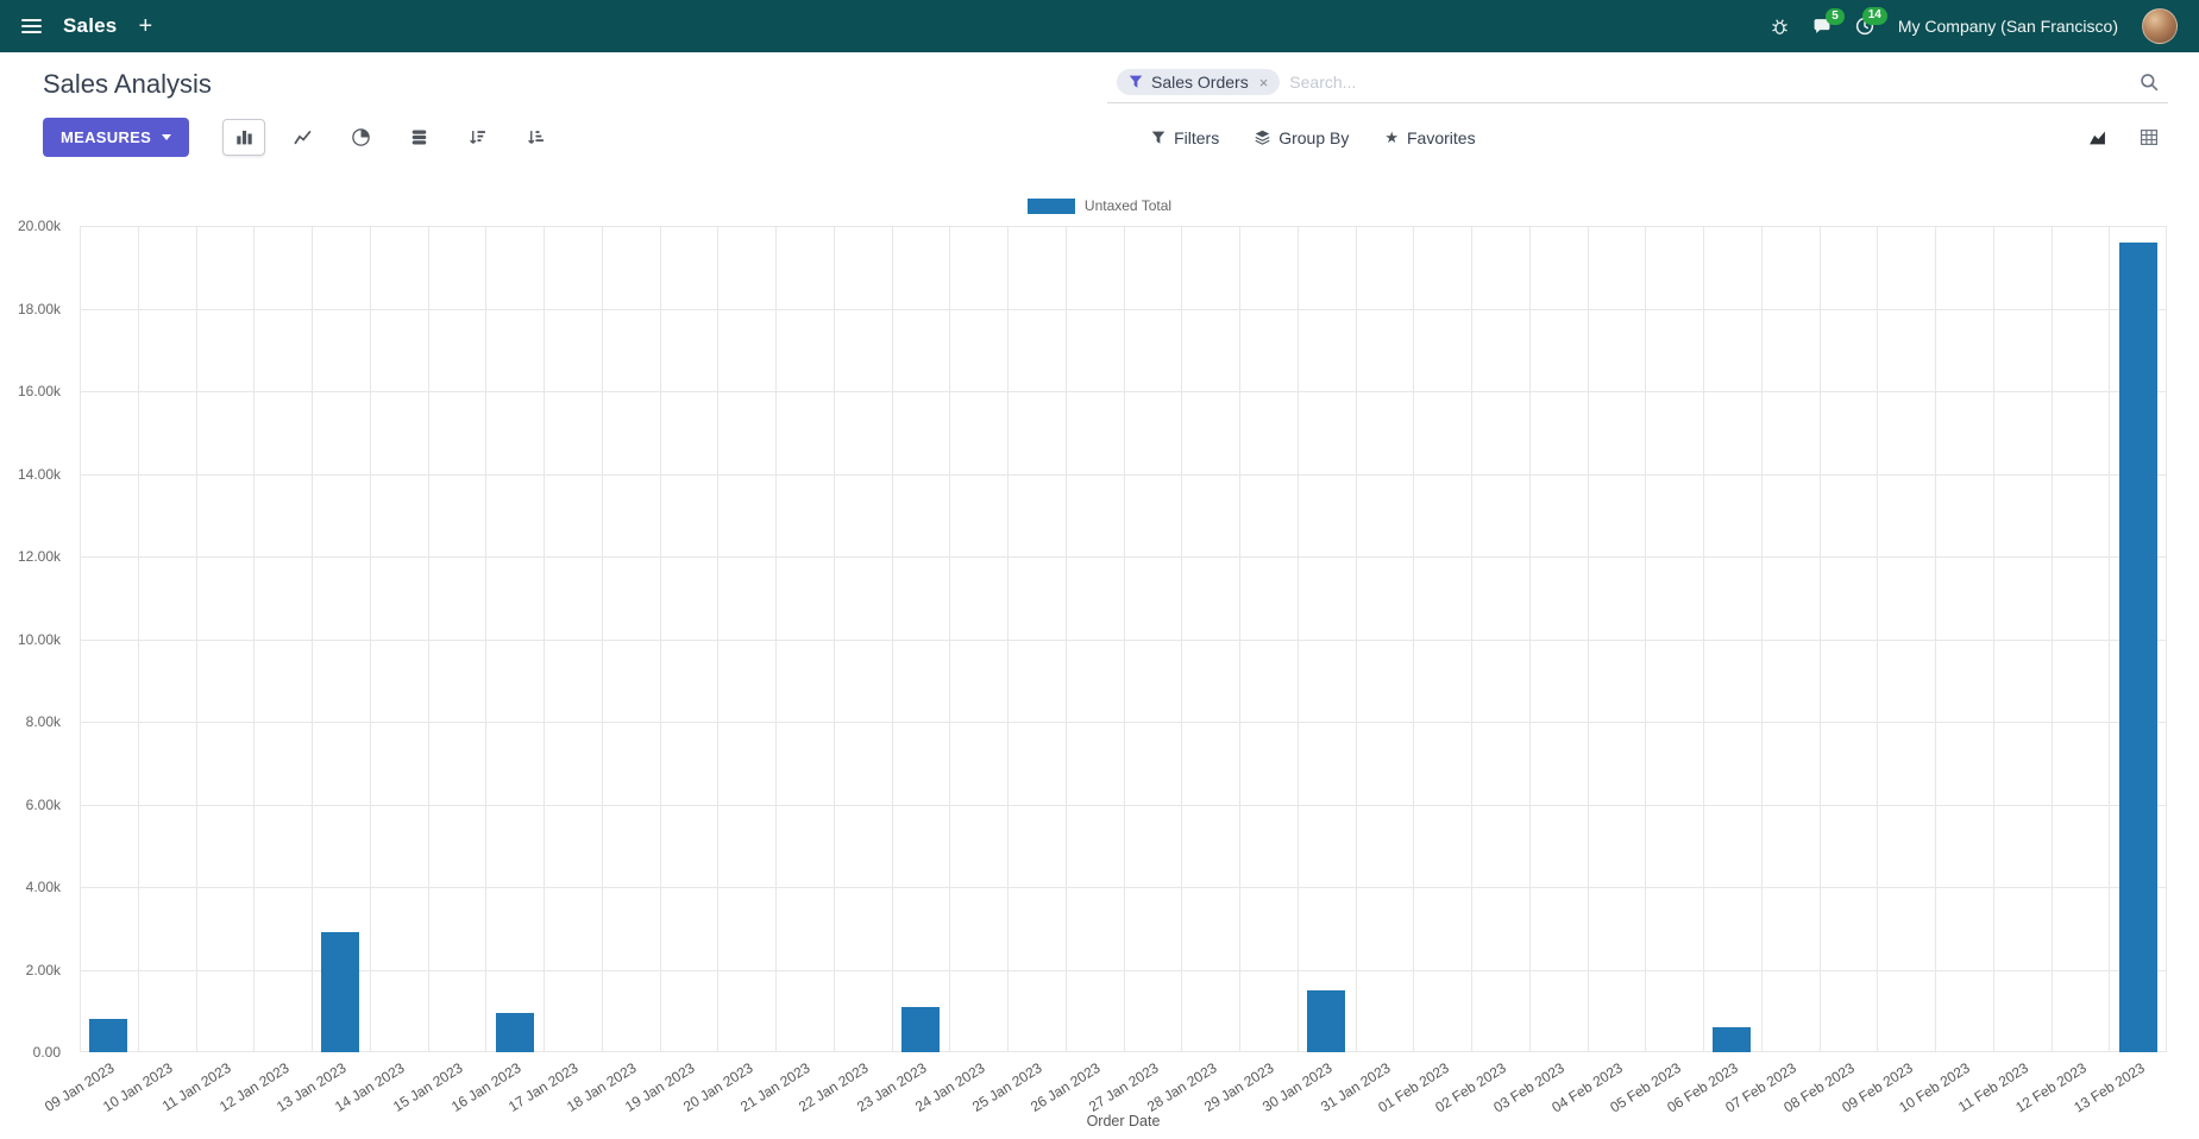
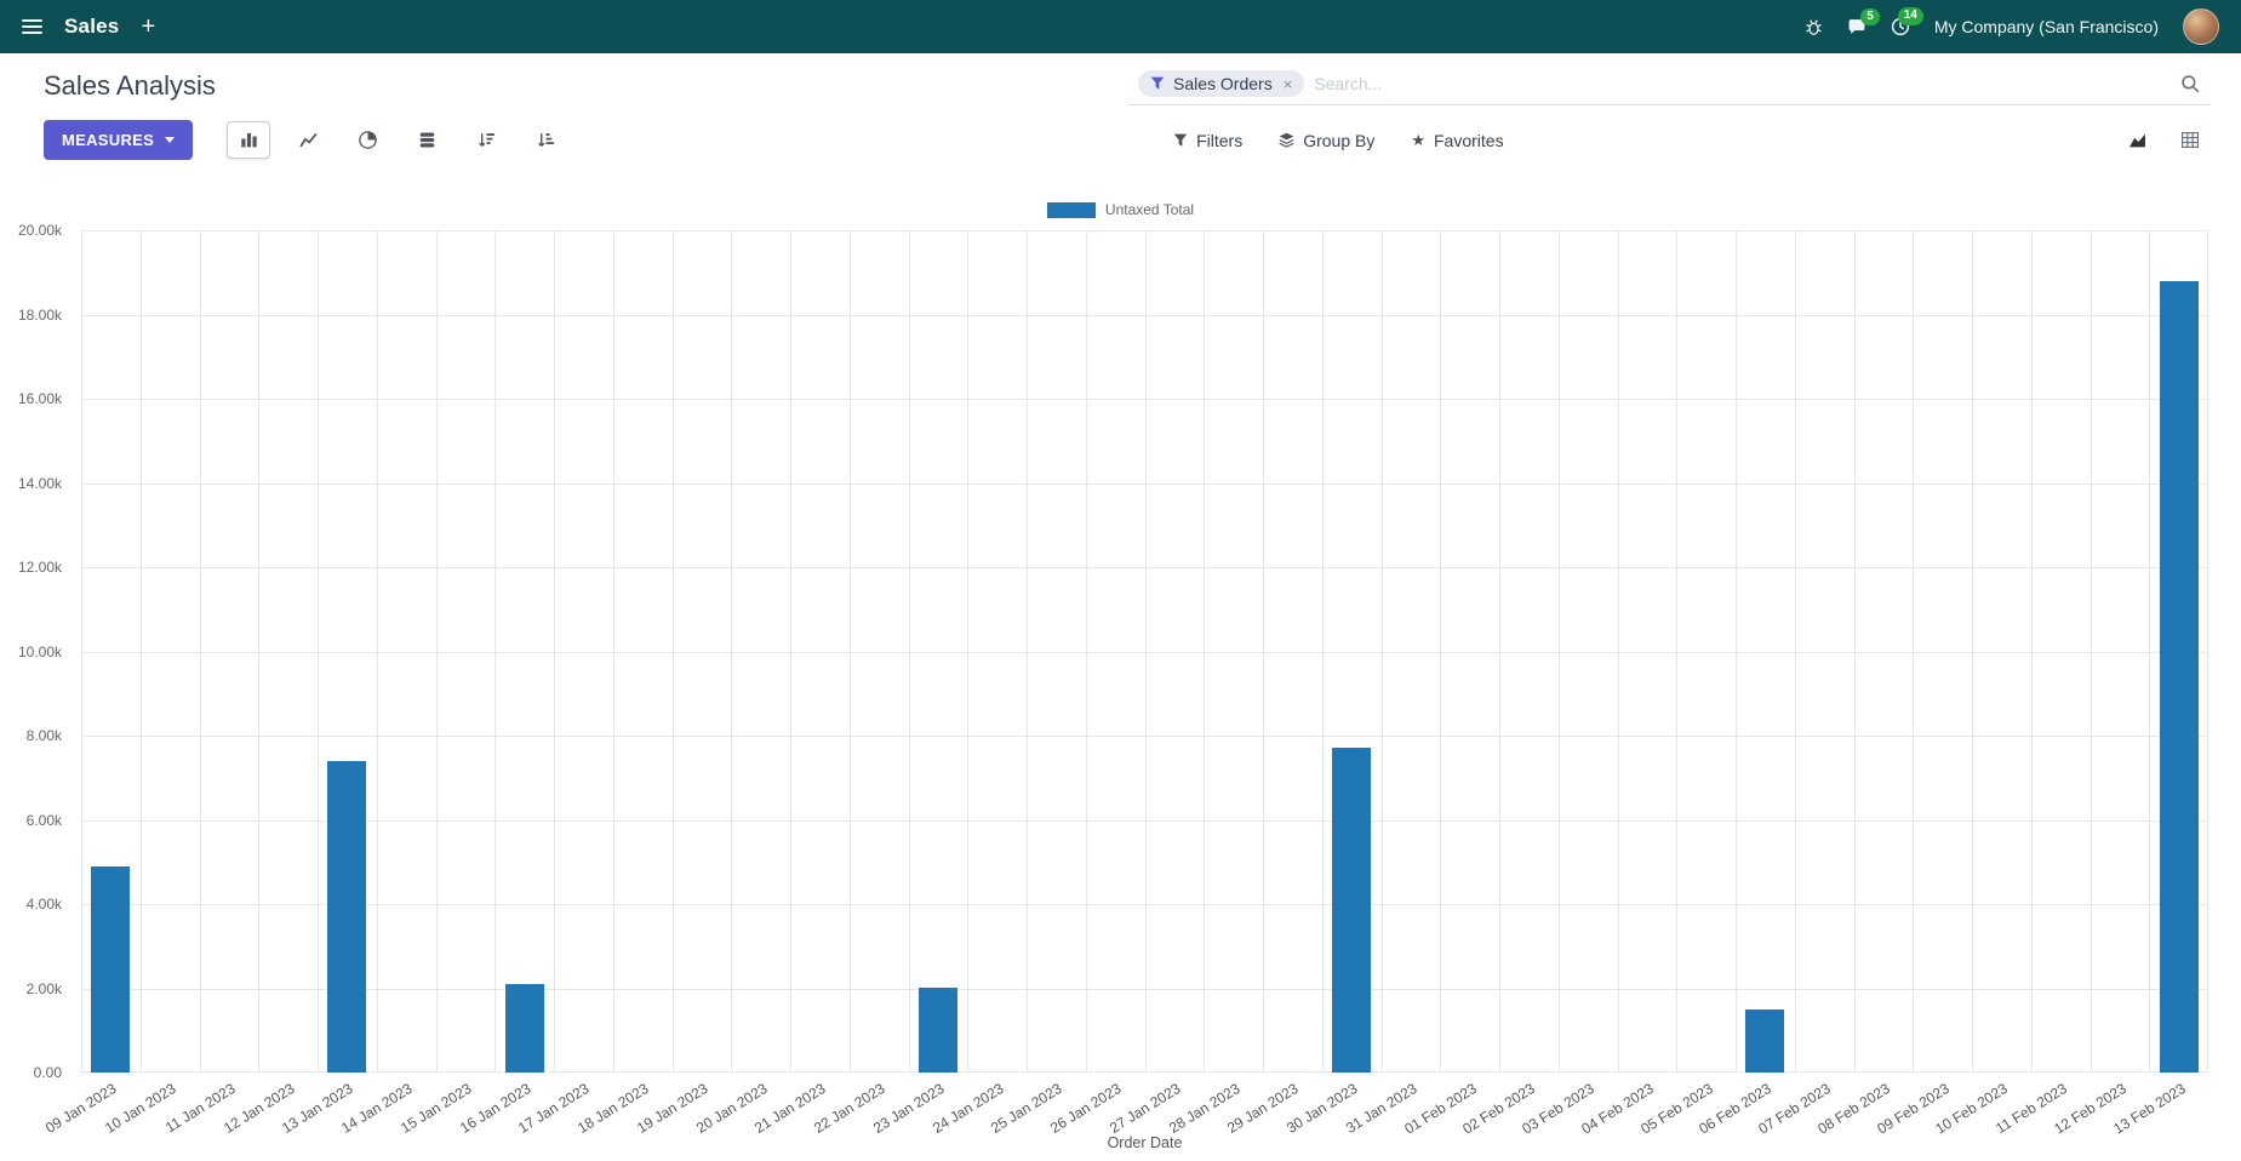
09 Jan 2023: 0.8k -> 4.9k
13 Jan 2023: 2.9k -> 7.4k
16 Jan 2023: 1.0k -> 2.1k
23 Jan 2023: 1.1k -> 2.0k
30 Jan 2023: 1.5k -> 7.7k
06 Feb 2023: 0.6k -> 1.5k
13 Feb 2023: 19.6k -> 18.8k
